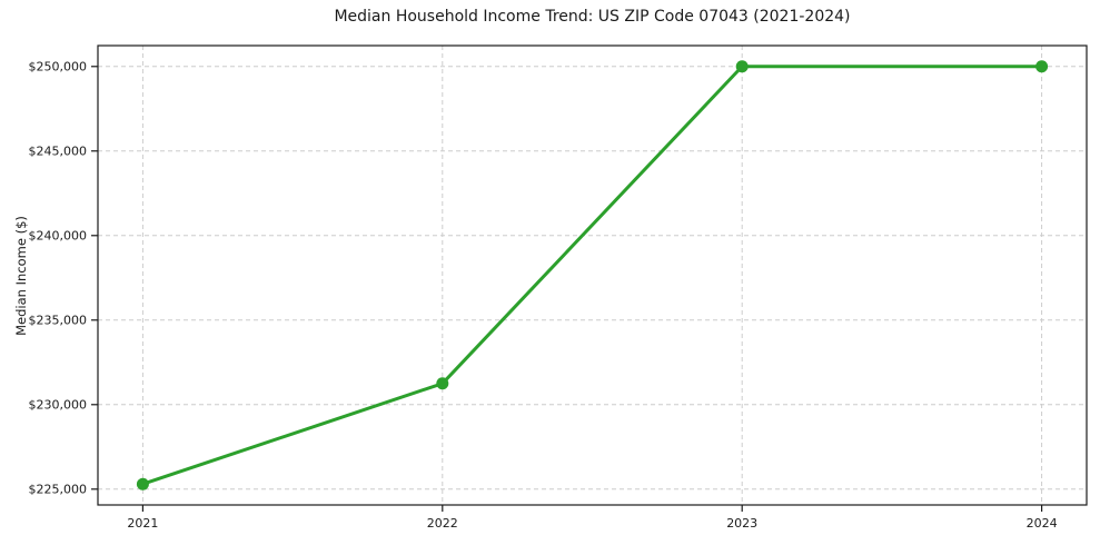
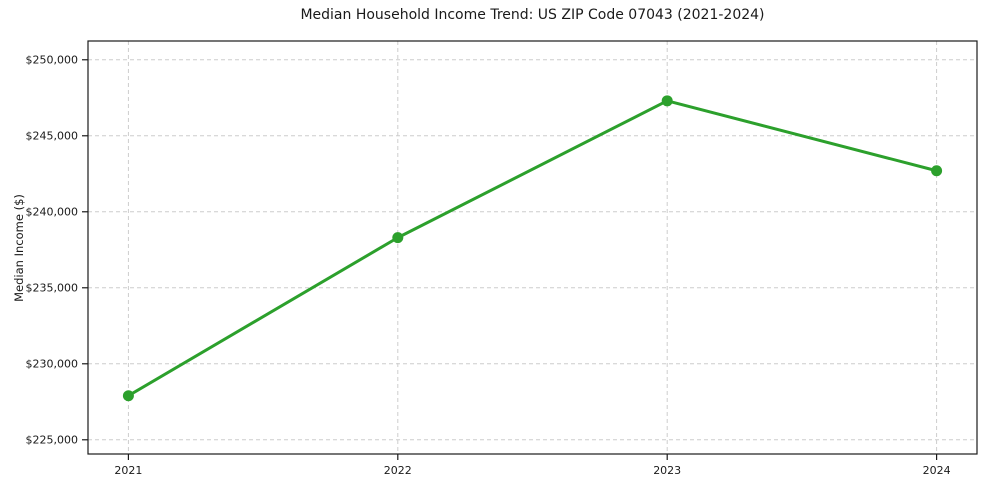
2021: $225300 -> $227900
2022: $231200 -> $238300
2023: $250000 -> $247300
2024: $250000 -> $242700
